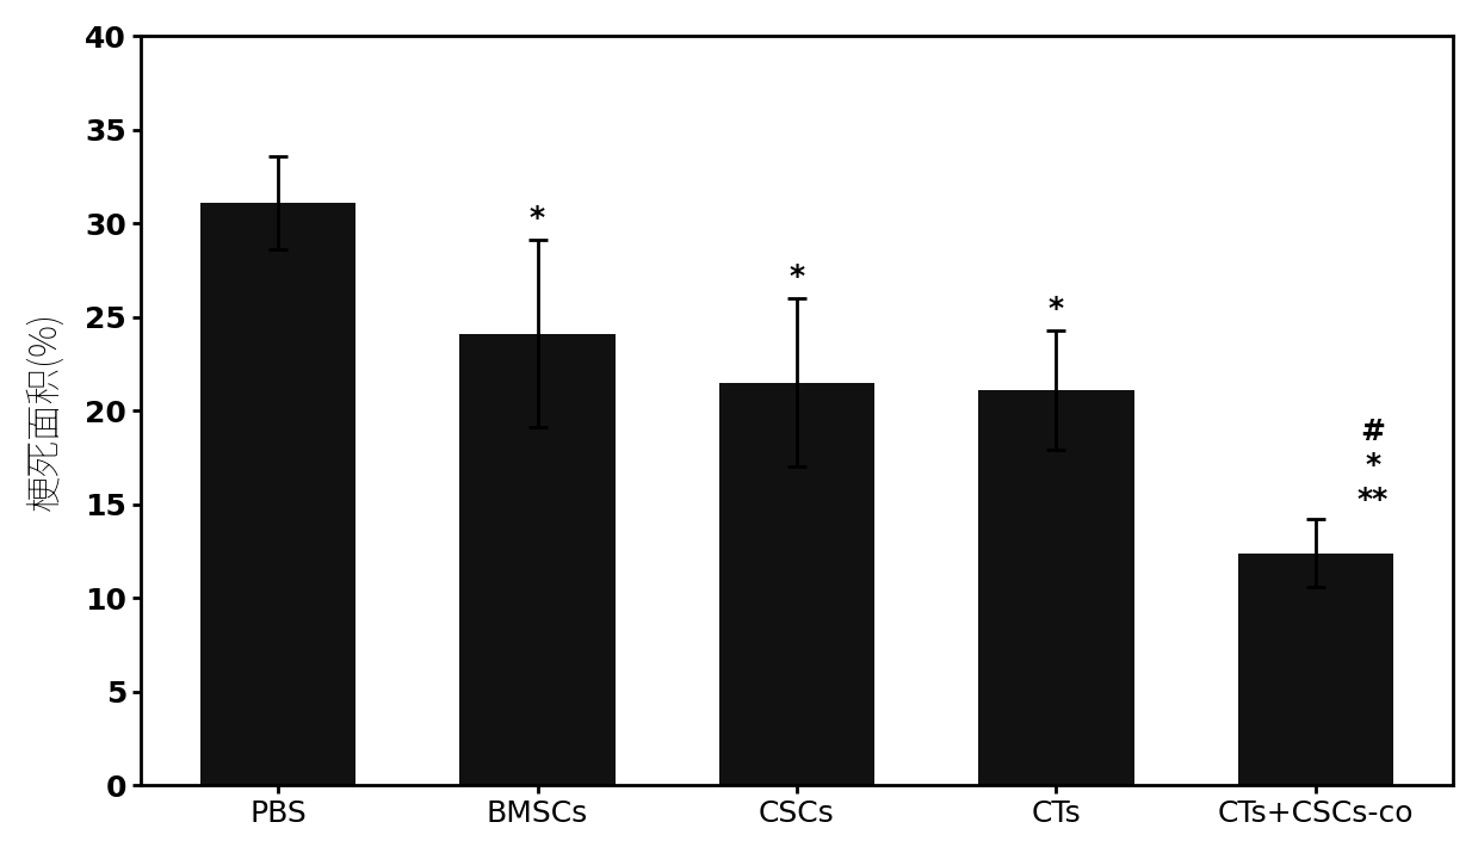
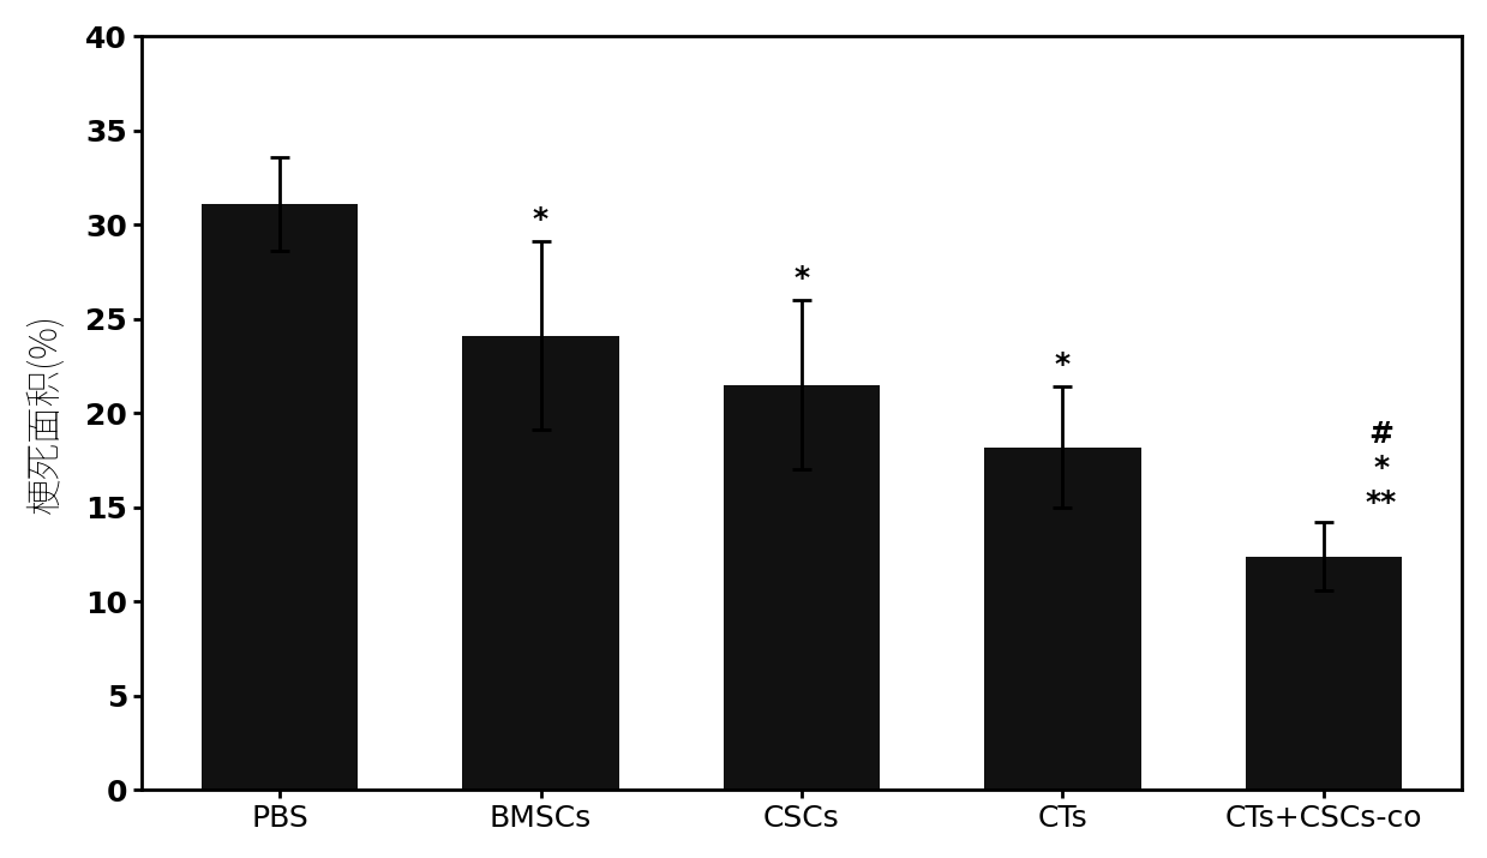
CTs: 21.1 -> 18.2
